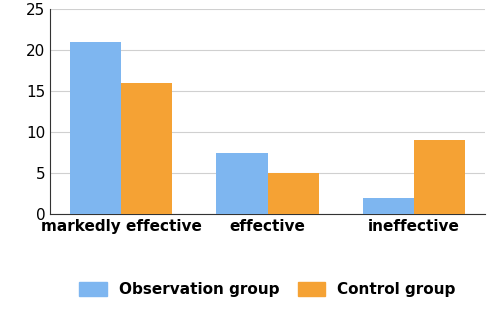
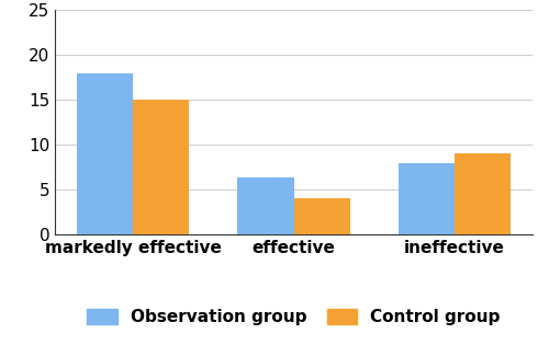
Observation group/markedly effective: 21.0 -> 18.0
Control group/markedly effective: 16 -> 15
Observation group/effective: 7.5 -> 6.4
Control group/effective: 5 -> 4
Observation group/ineffective: 2.0 -> 8.0
